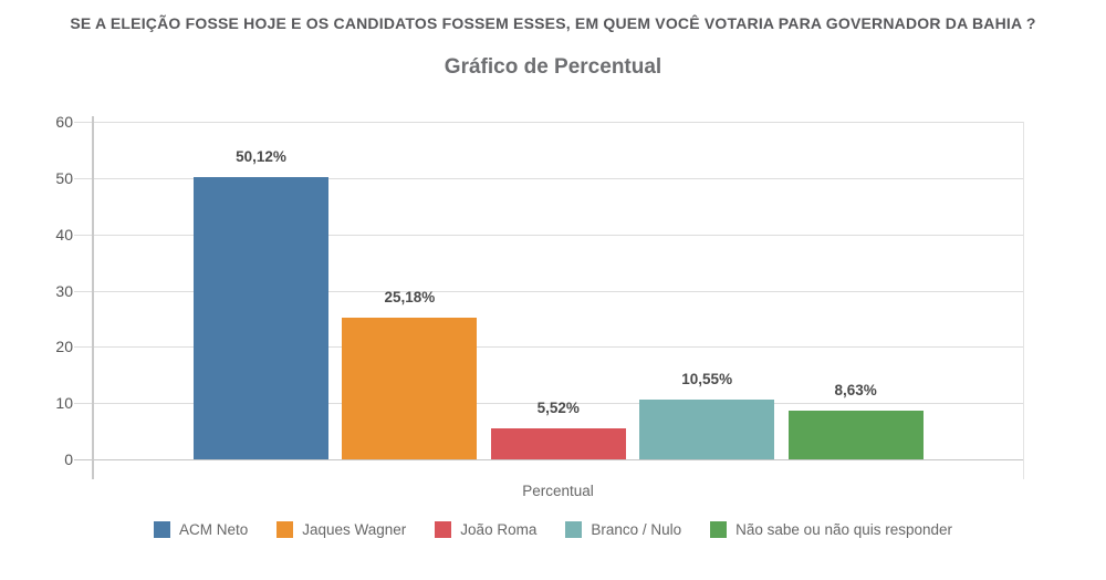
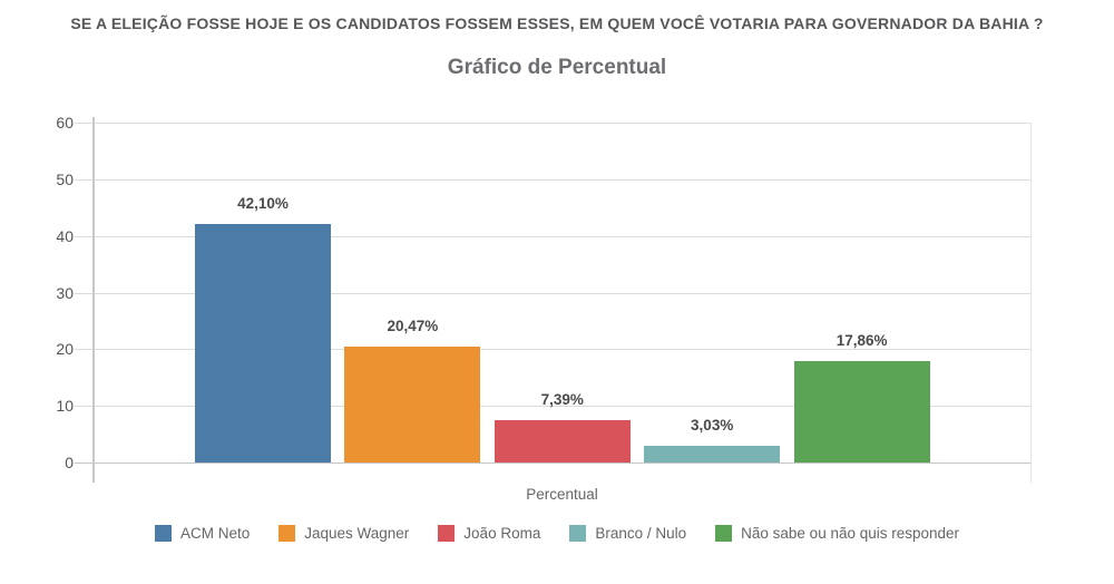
ACM Neto: 50,12% -> 42,10%
Jaques Wagner: 25,18% -> 20,47%
João Roma: 5,52% -> 7,39%
Branco / Nulo: 10,55% -> 3,03%
Não sabe ou não quis responder: 8,63% -> 17,86%
